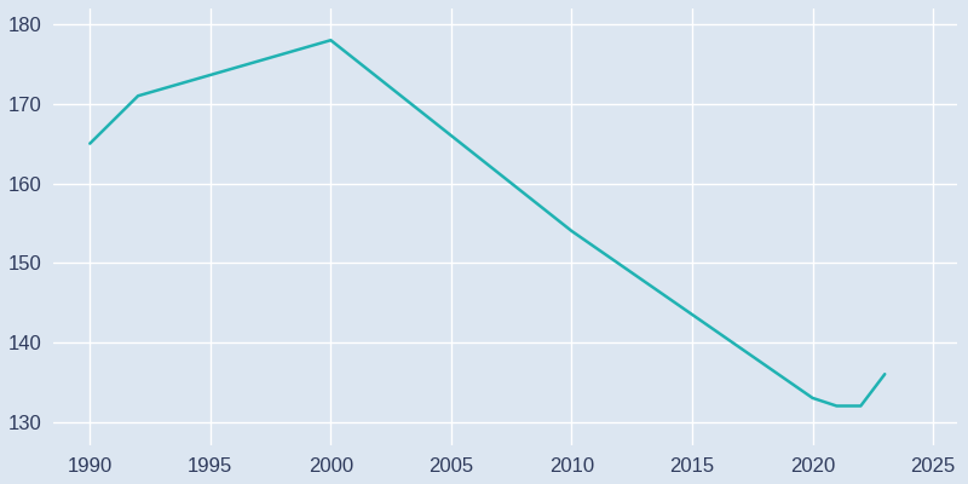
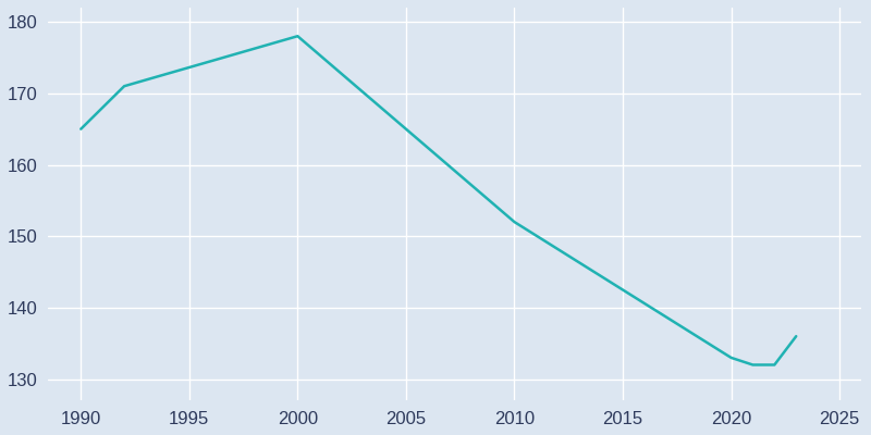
2010: 154 -> 152
